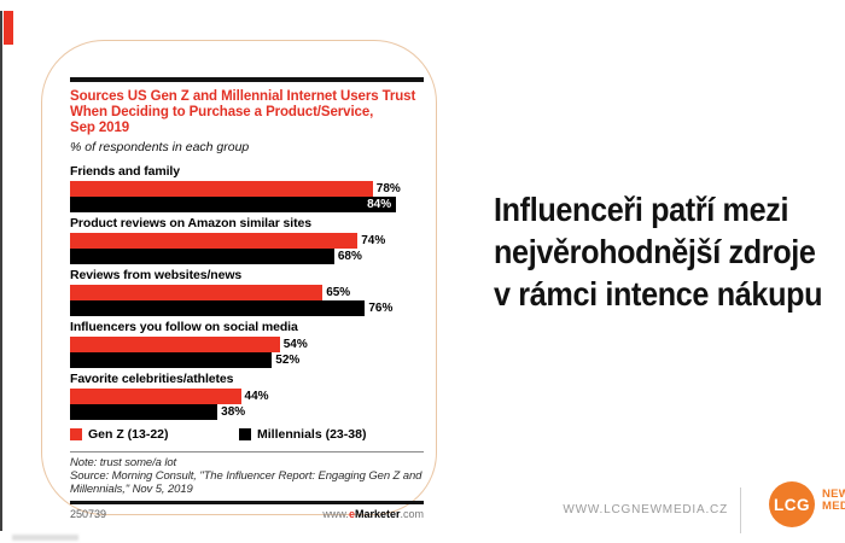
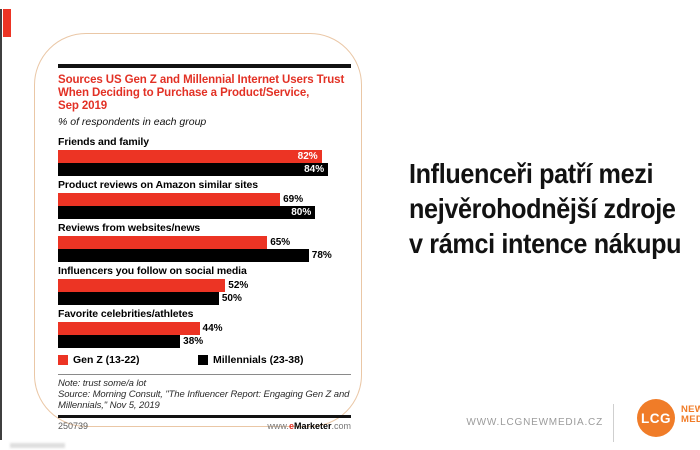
Gen Z (13-22)/Friends and family: 78% -> 82%
Gen Z (13-22)/Product reviews on Amazon similar sites: 74% -> 69%
Millennials (23-38)/Product reviews on Amazon similar sites: 68% -> 80%
Millennials (23-38)/Reviews from websites/news: 76% -> 78%
Gen Z (13-22)/Influencers you follow on social media: 54% -> 52%
Millennials (23-38)/Influencers you follow on social media: 52% -> 50%
